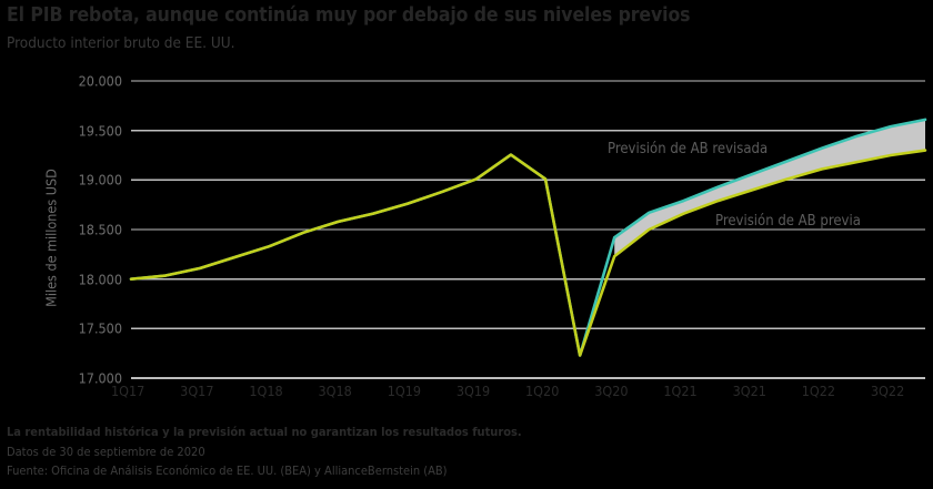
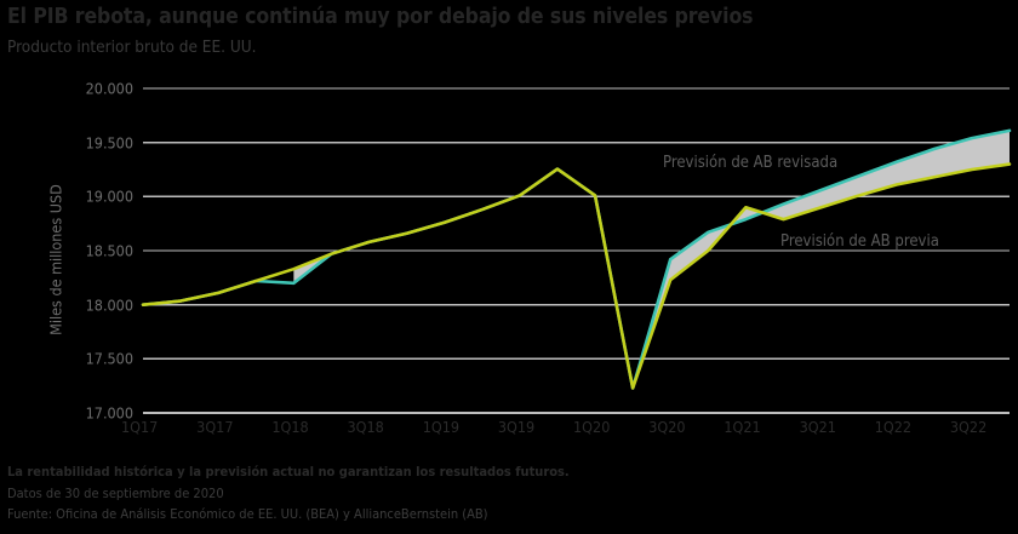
Previsión de AB revisada/1Q18: 18300 -> 18200
Previsión de AB previa/1Q21: 18700 -> 18900
